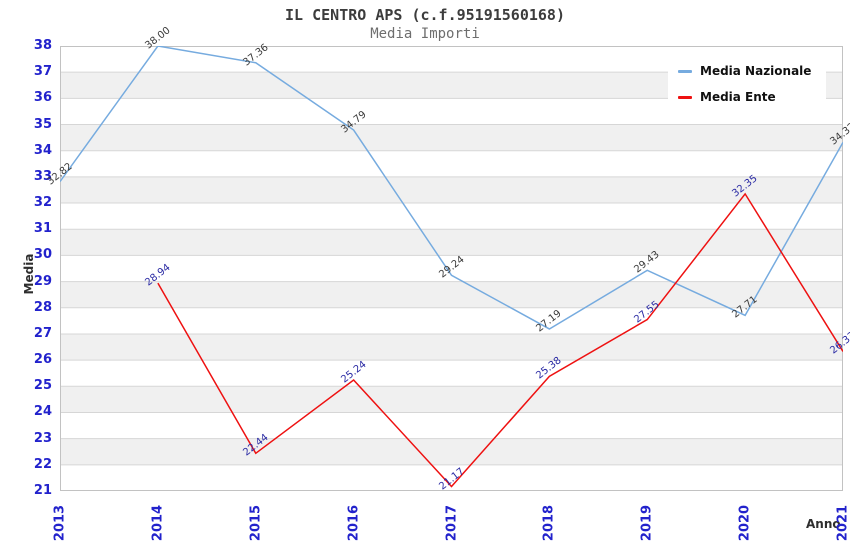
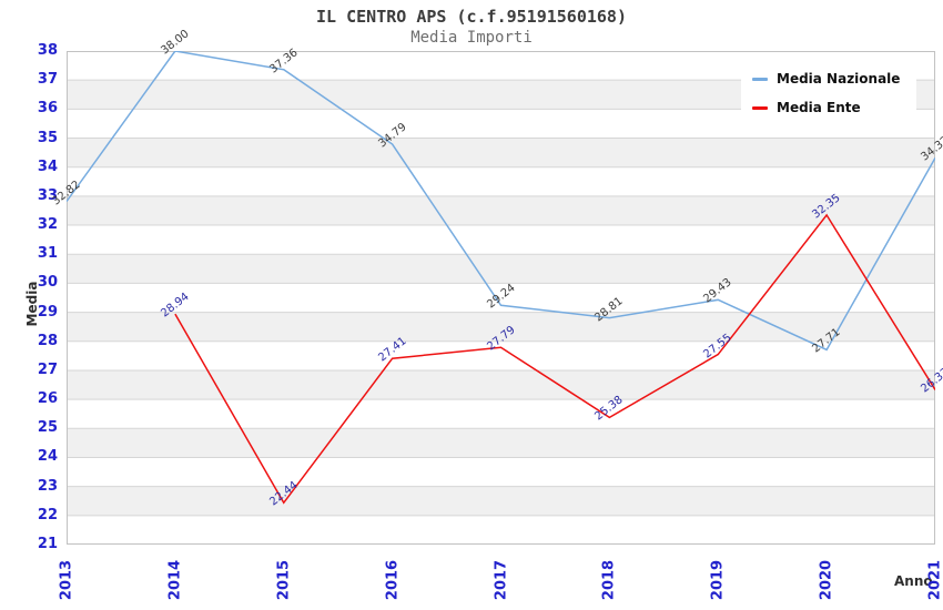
Media Ente/2016: 25.24 -> 27.41
Media Ente/2017: 21.17 -> 27.79
Media Nazionale/2018: 27.19 -> 28.81
